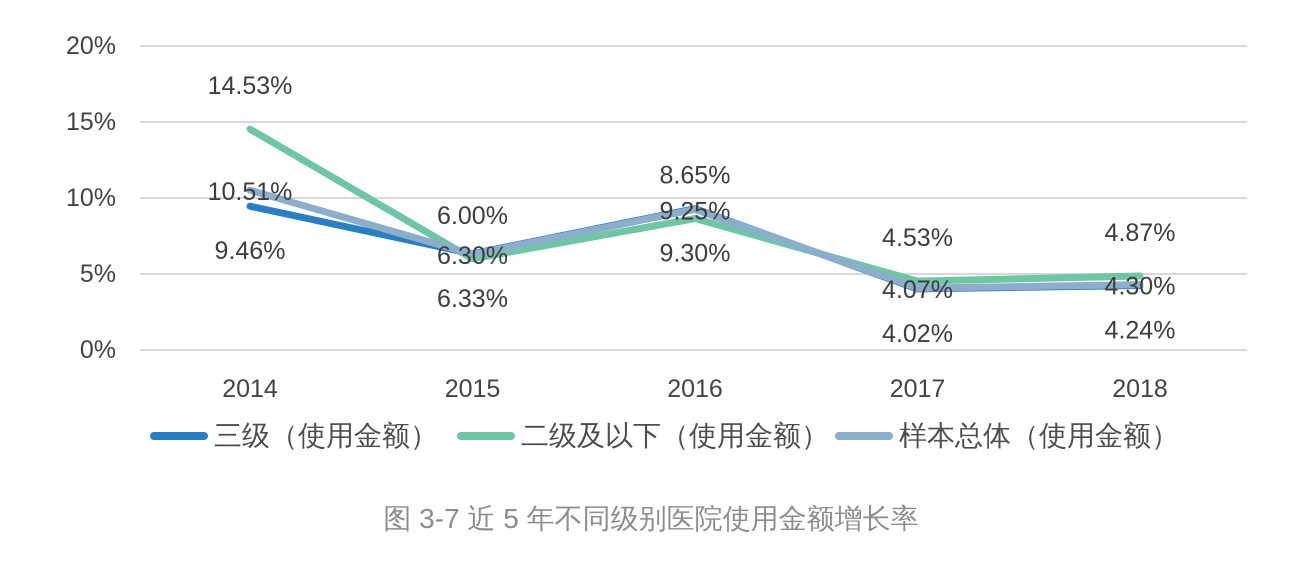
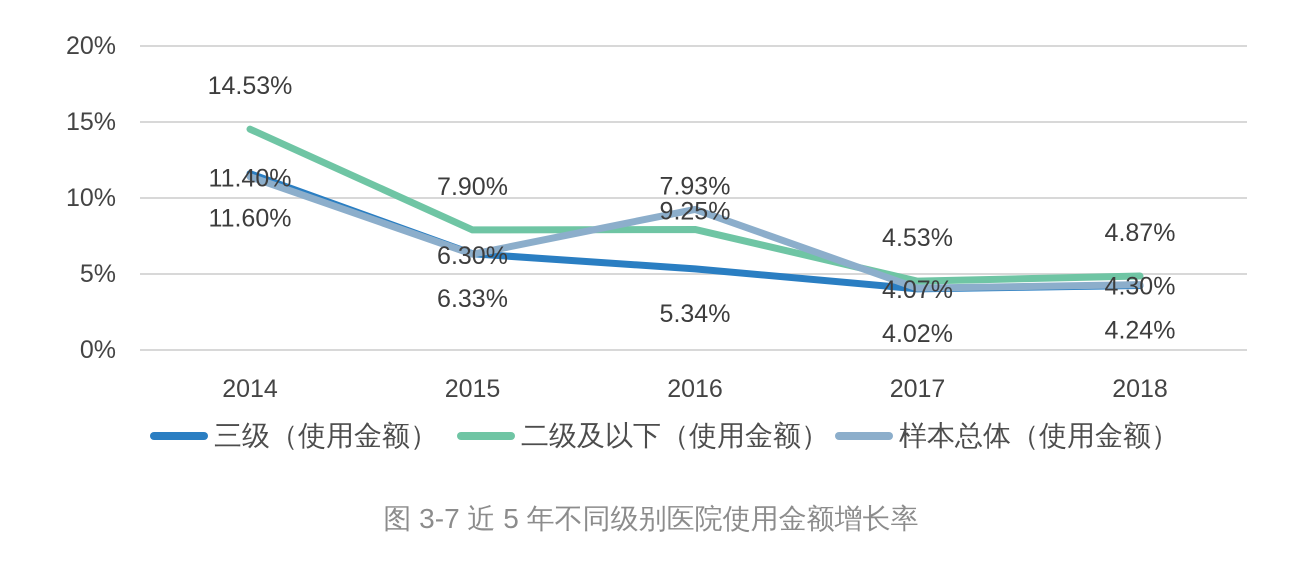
三级（使用金额）/2014: 9.46% -> 11.60%
样本总体（使用金额）/2014: 10.51% -> 11.40%
二级及以下（使用金额）/2015: 6.00% -> 7.90%
三级（使用金额）/2016: 9.30% -> 5.34%
二级及以下（使用金额）/2016: 8.65% -> 7.93%
